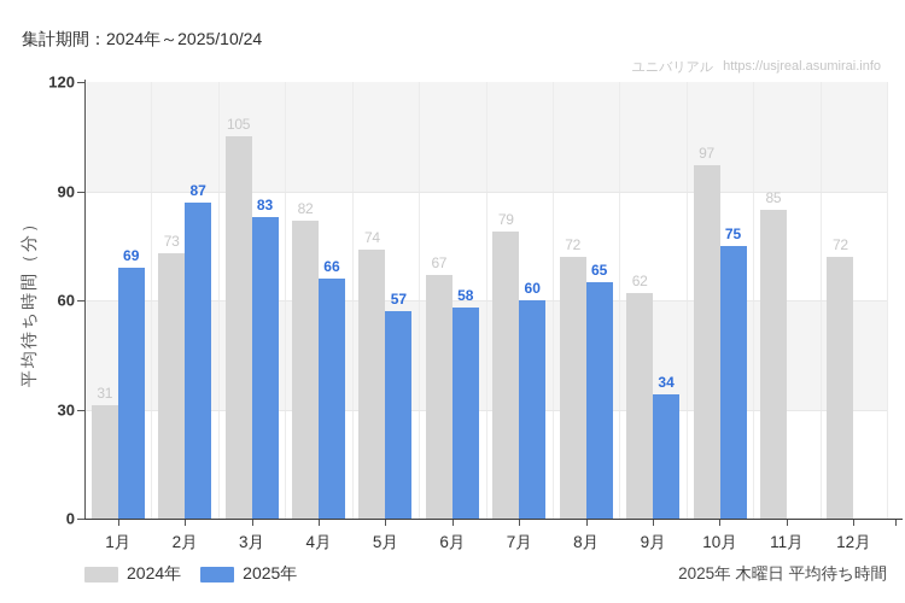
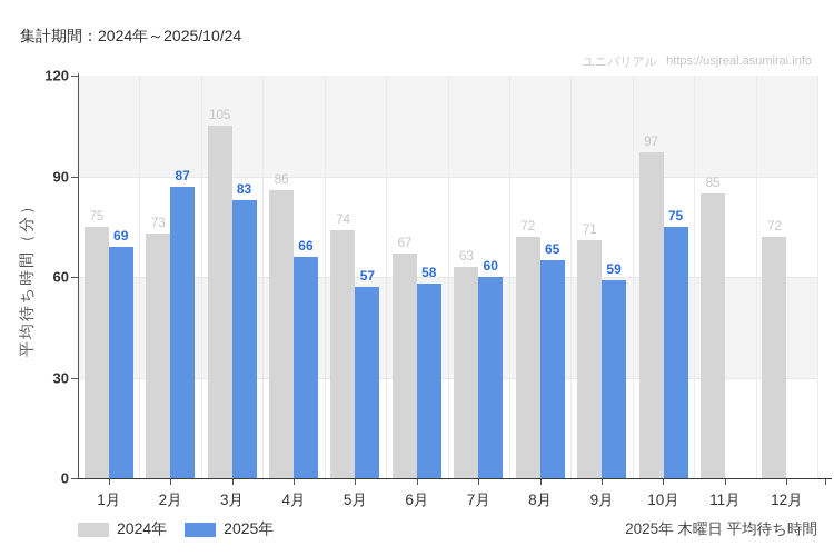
2024年/1月: 31 -> 75
2024年/4月: 82 -> 86
2024年/7月: 79 -> 63
2024年/9月: 62 -> 71
2025年/9月: 34 -> 59
